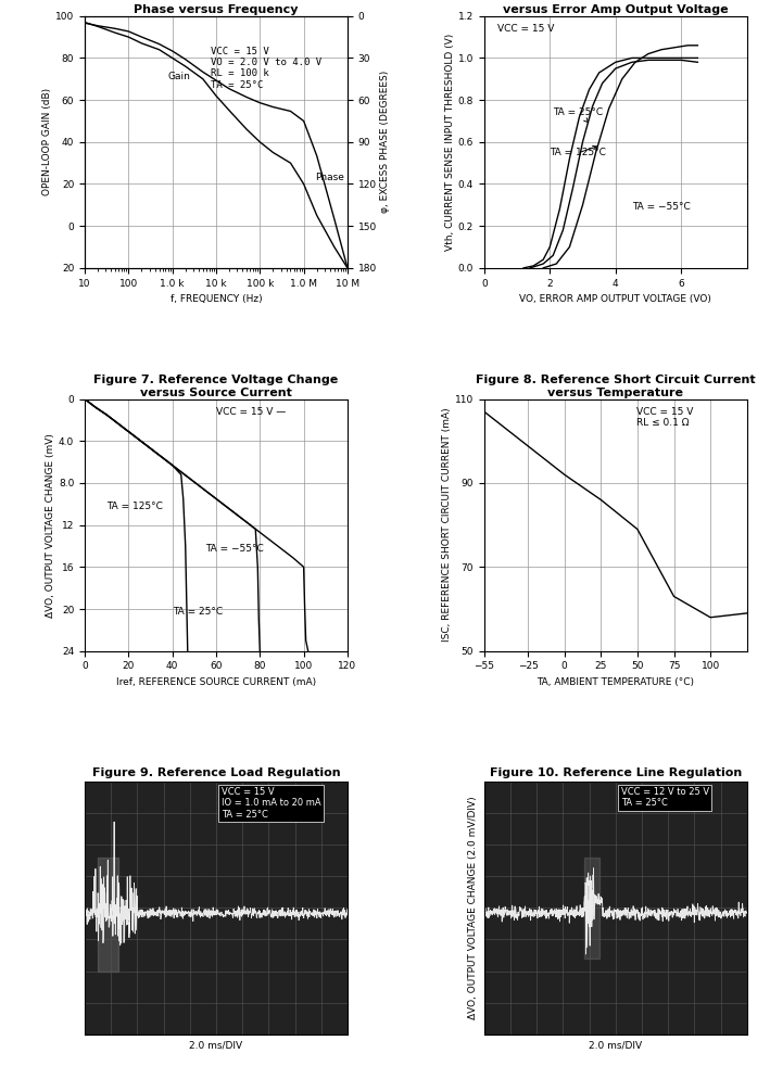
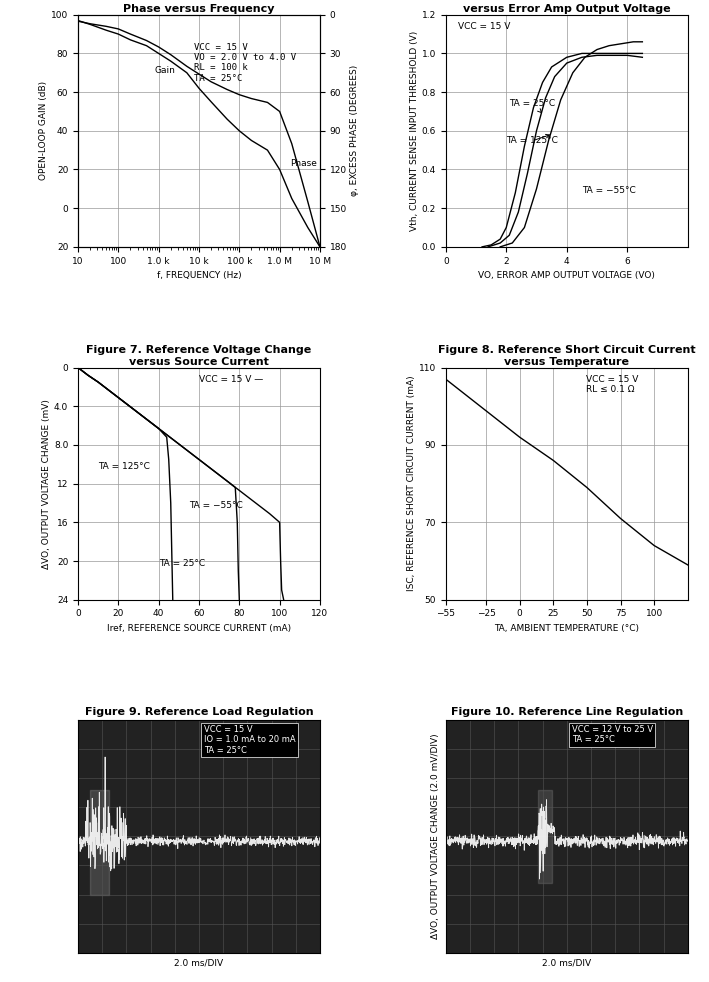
Figure 8. Reference Short Circuit Current versus Temperature/75: 63 -> 71
Figure 8. Reference Short Circuit Current versus Temperature/100: 58 -> 64
